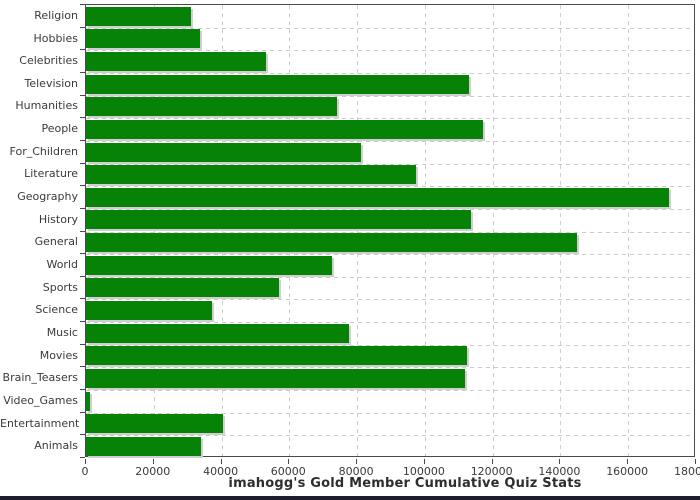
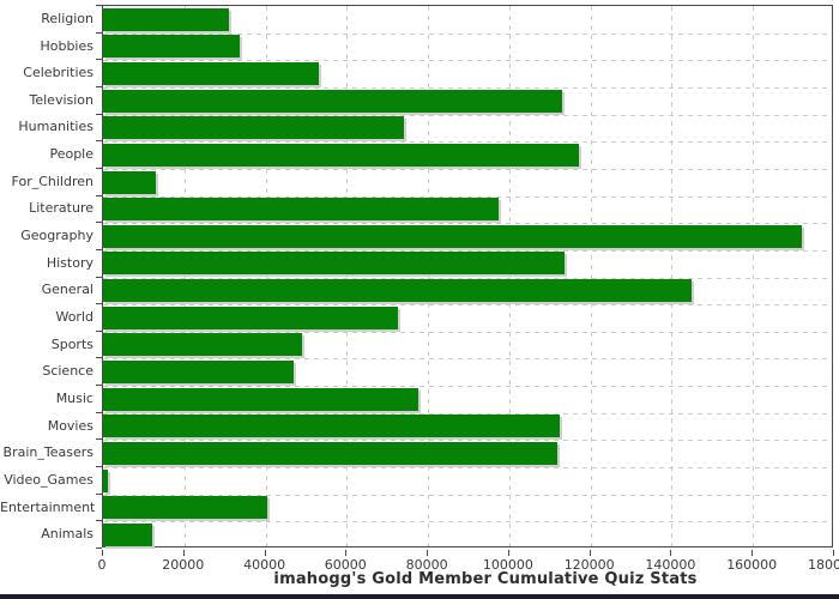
For_Children: 81000 -> 13000
Sports: 57000 -> 49000
Science: 37000 -> 47000
Animals: 34000 -> 12000
